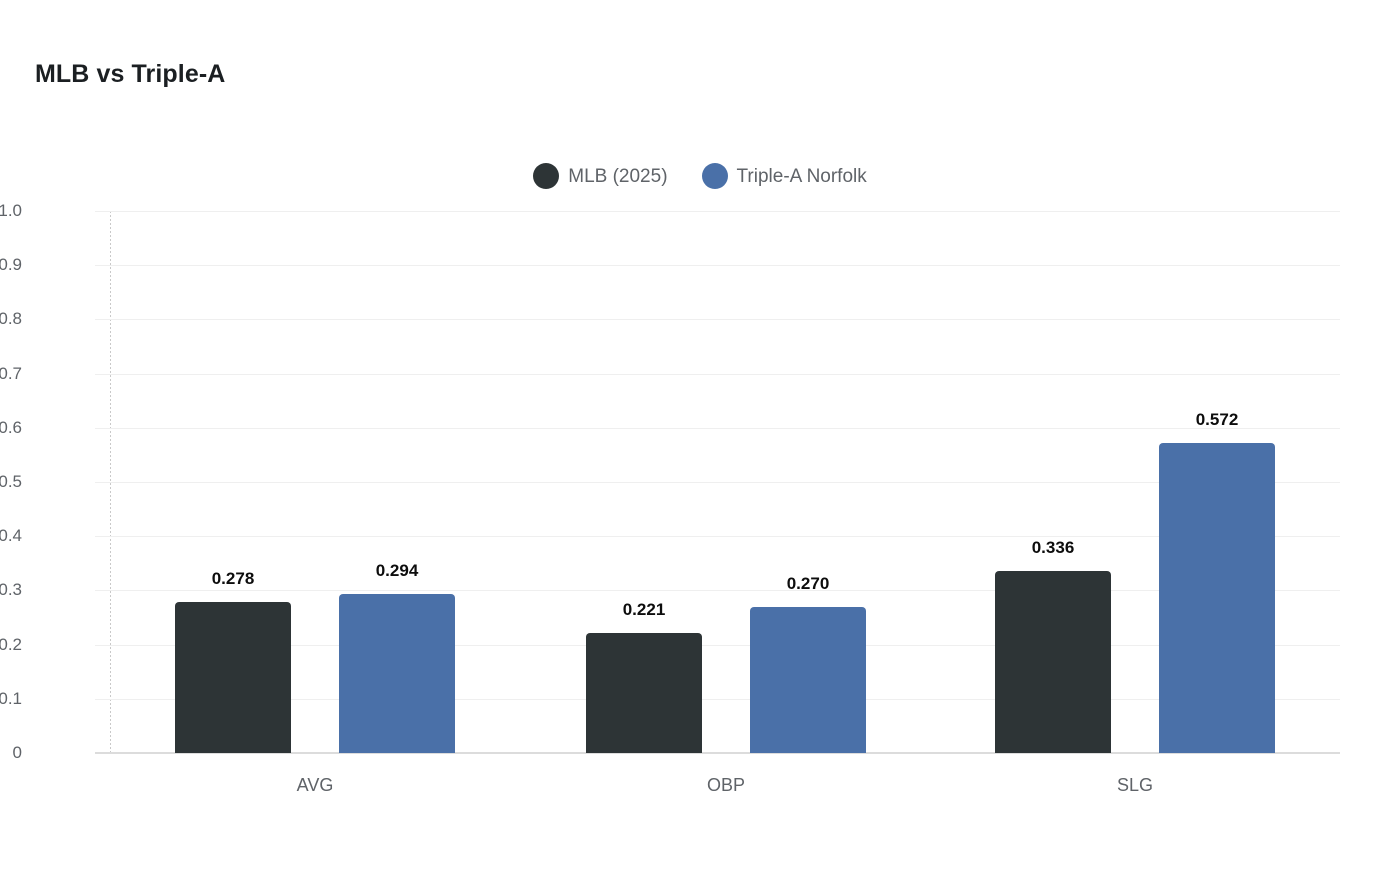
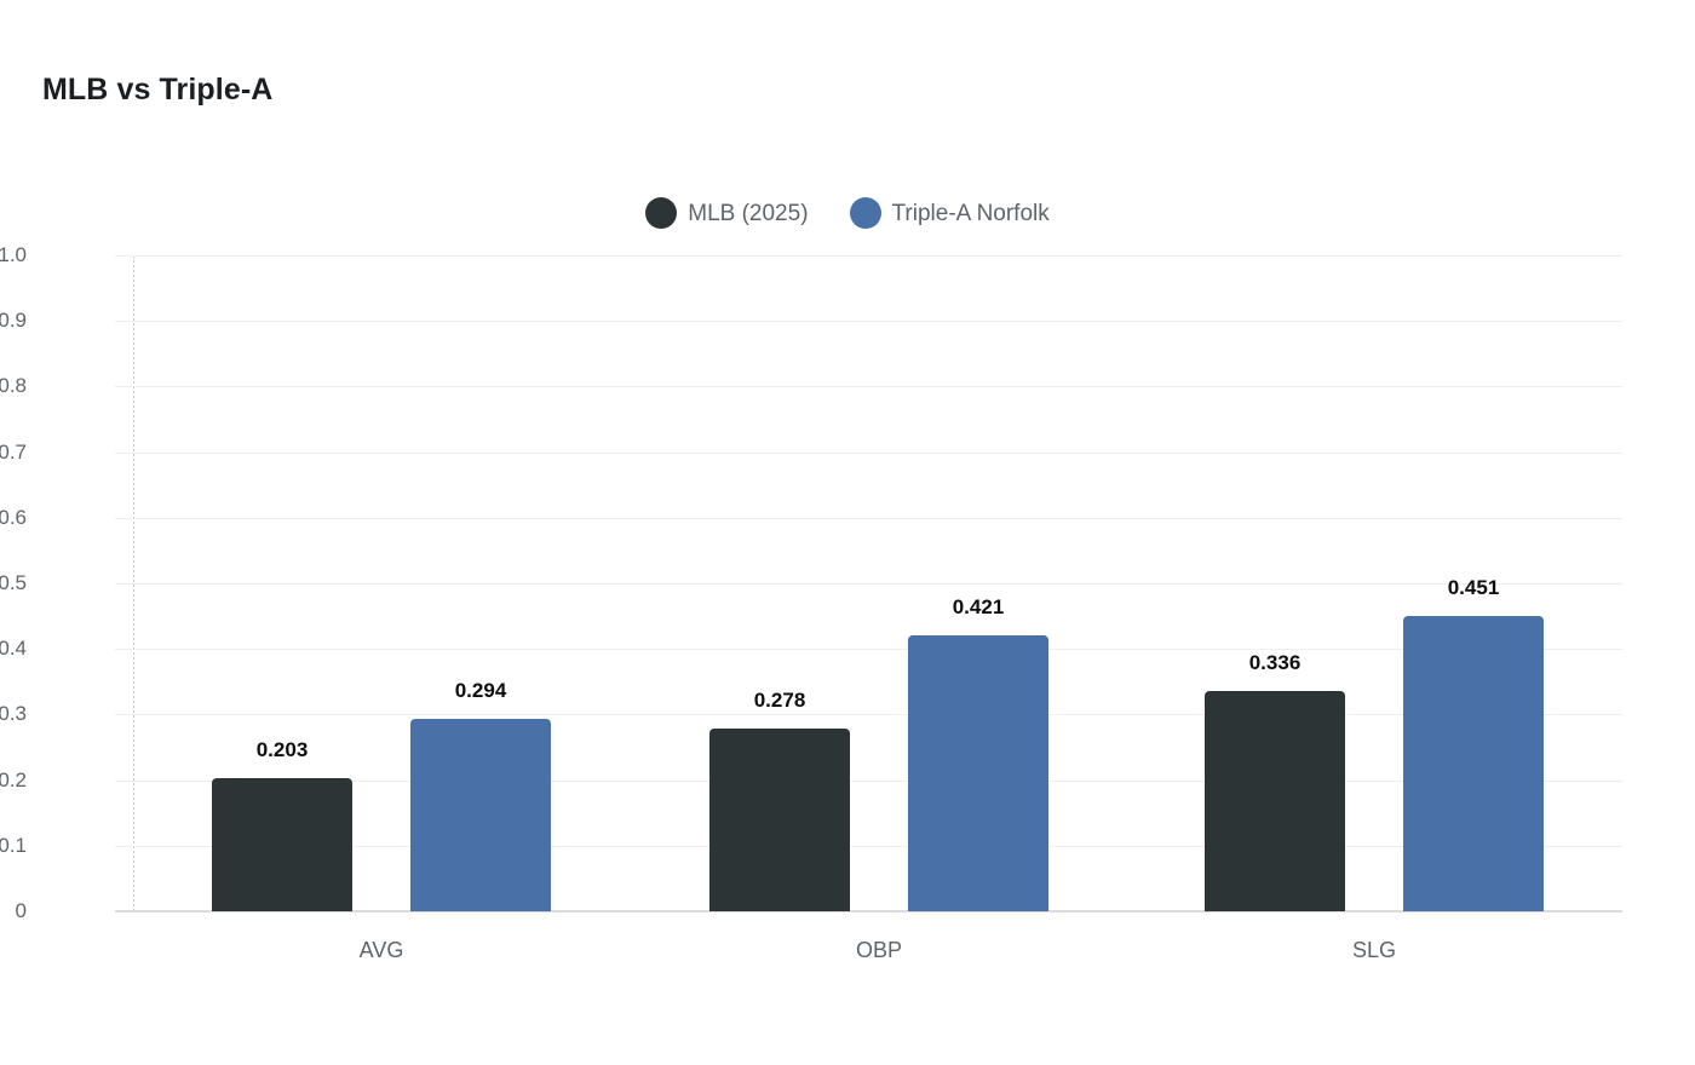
MLB (2025)/AVG: 0.278 -> 0.203
MLB (2025)/OBP: 0.221 -> 0.278
Triple-A Norfolk/OBP: 0.270 -> 0.421
Triple-A Norfolk/SLG: 0.572 -> 0.451
